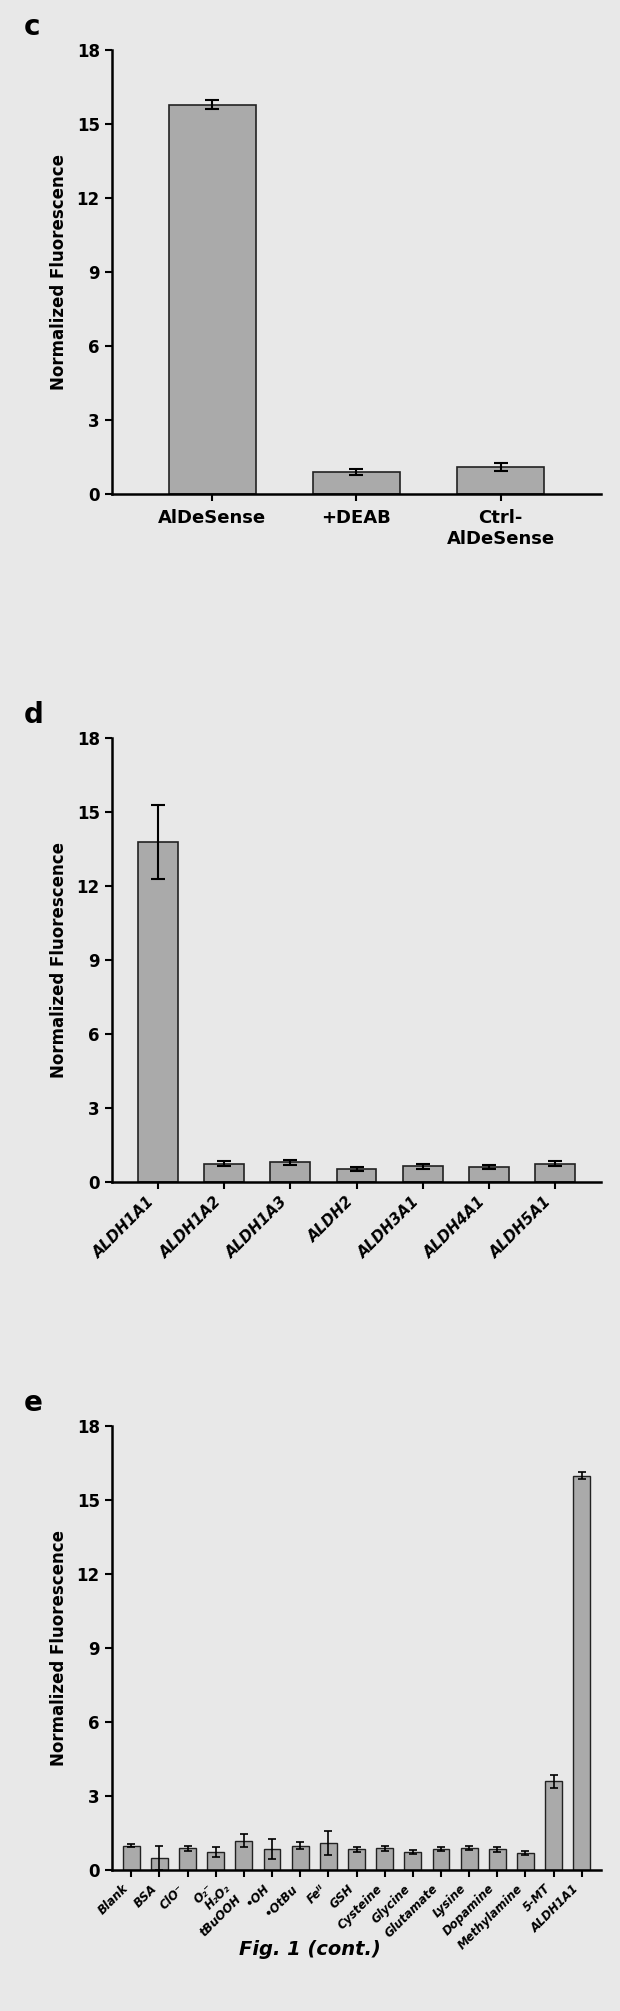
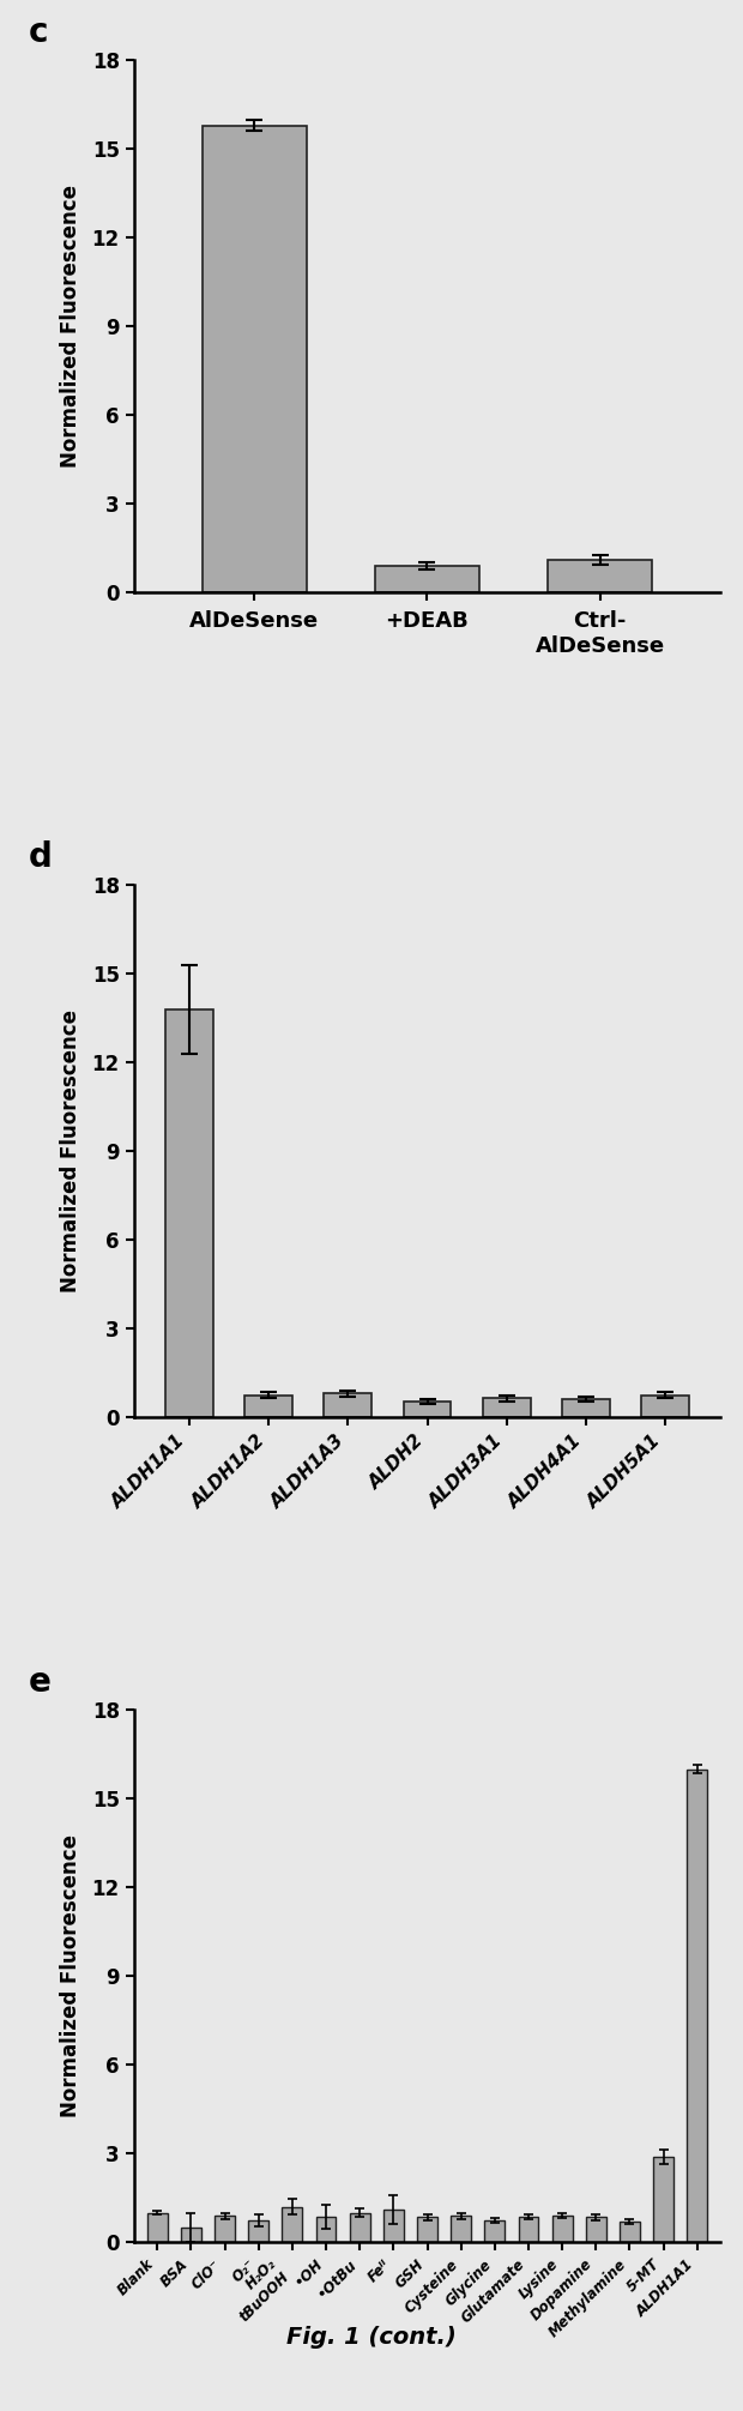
5-MT: 3.60 -> 2.90
